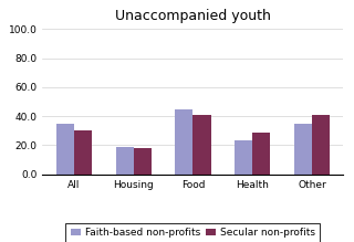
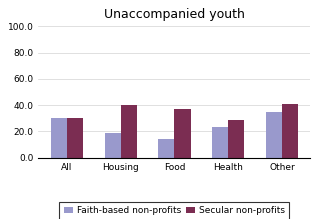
Faith-based non-profits/All: 35 -> 30
Secular non-profits/Housing: 18 -> 40
Faith-based non-profits/Food: 45 -> 14
Secular non-profits/Food: 41 -> 37
